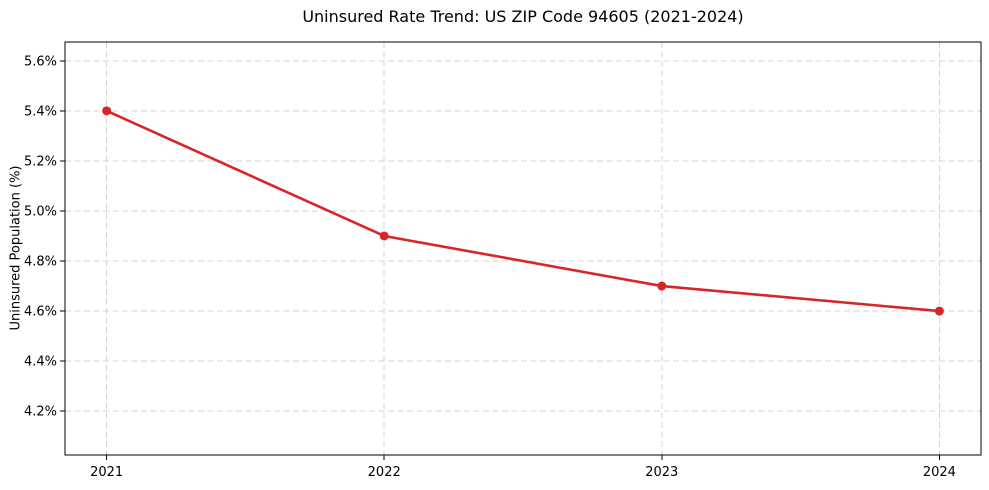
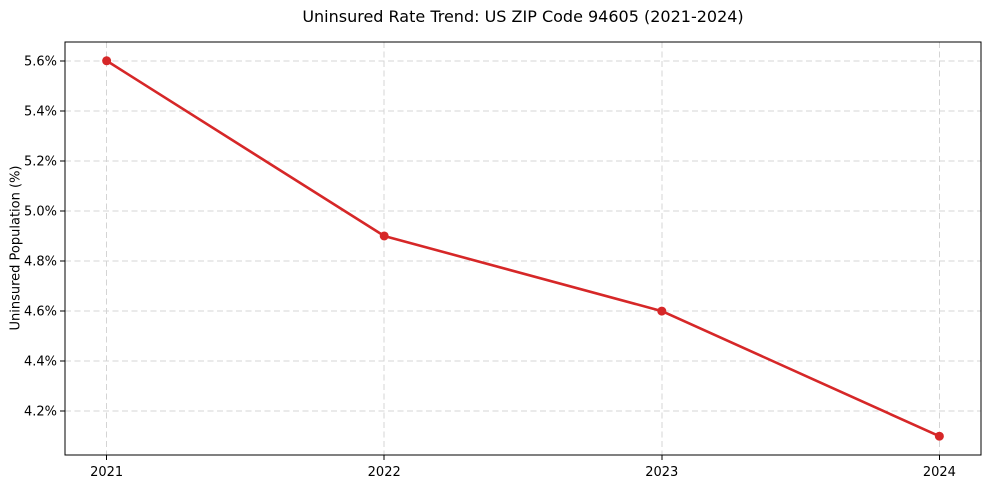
2021: 5.4% -> 5.6%
2023: 4.7% -> 4.6%
2024: 4.6% -> 4.1%
